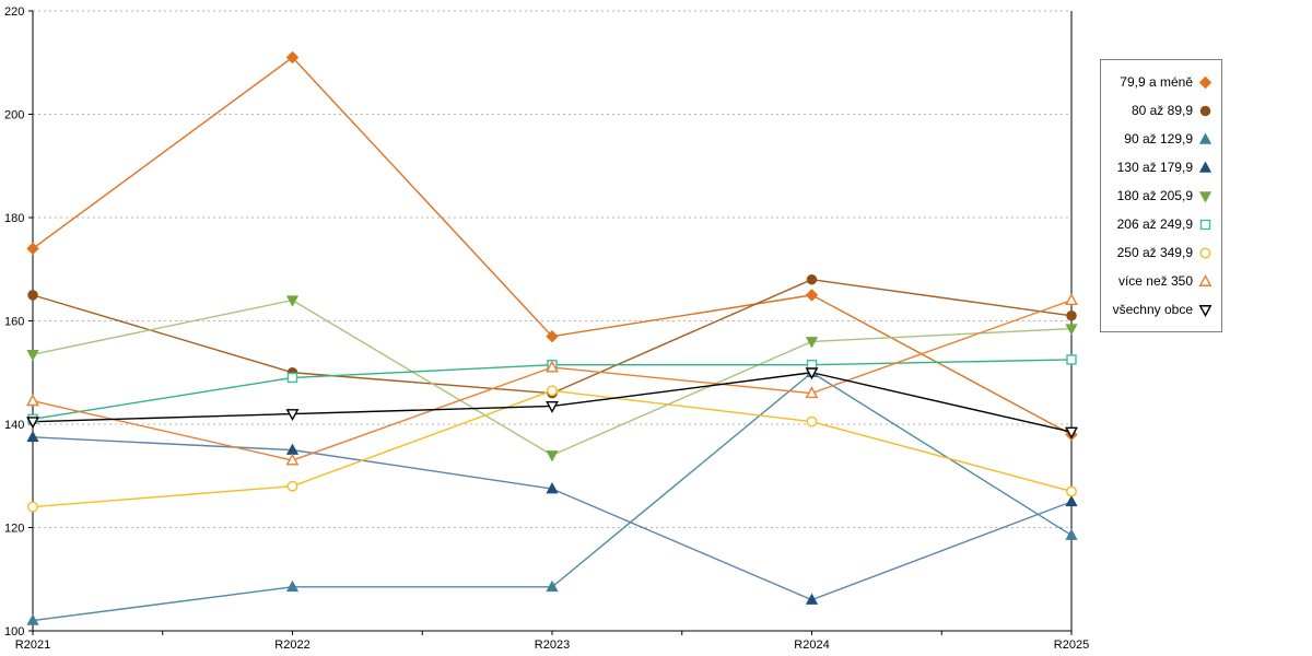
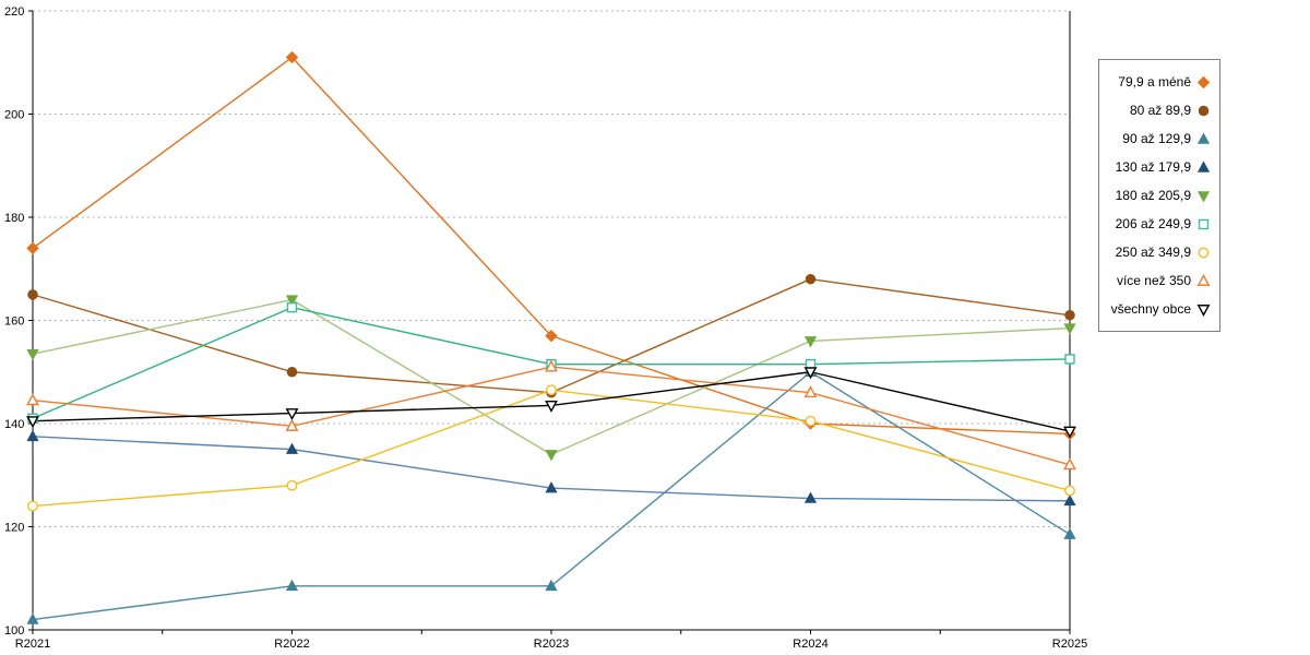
206 až 249,9/R2022: 149 -> 162
více než 350/R2022: 133 -> 140
79,9 a méně/R2024: 165 -> 140
130 až 179,9/R2024: 106 -> 126
více než 350/R2025: 164 -> 132
